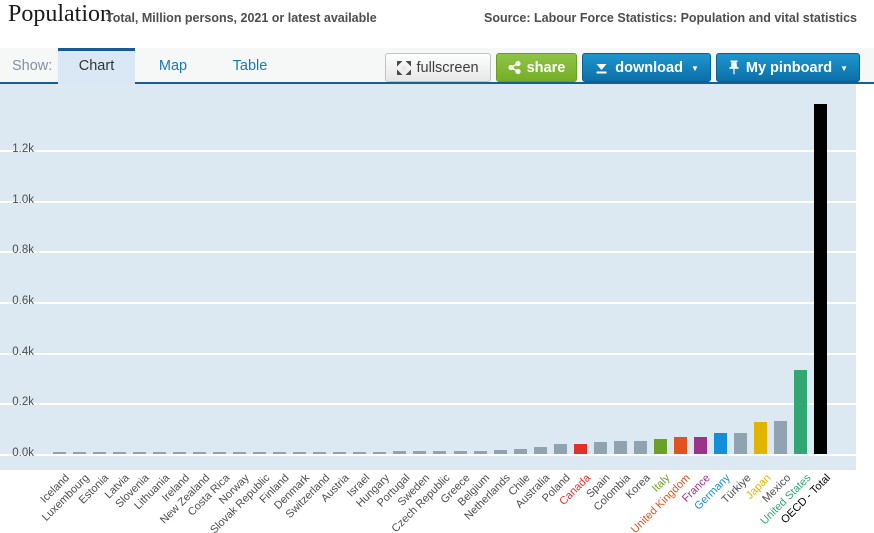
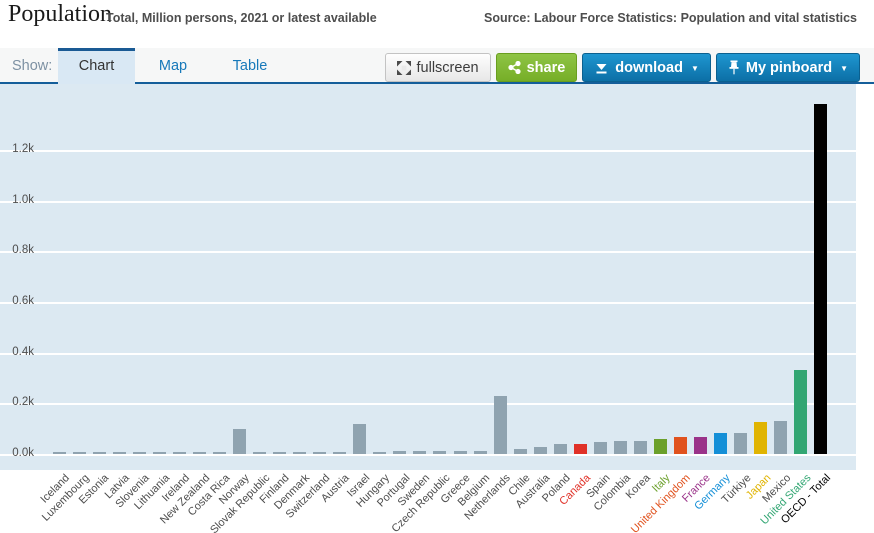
Norway: 0.01k -> 0.10k
Israel: 0.01k -> 0.12k
Netherlands: 0.02k -> 0.23k
